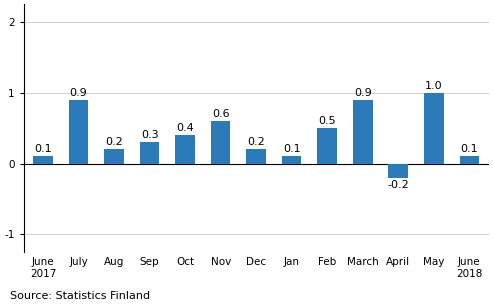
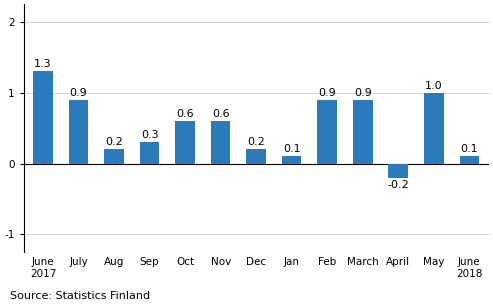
June 2017: 0.1 -> 1.3
Oct: 0.4 -> 0.6
Feb: 0.5 -> 0.9
